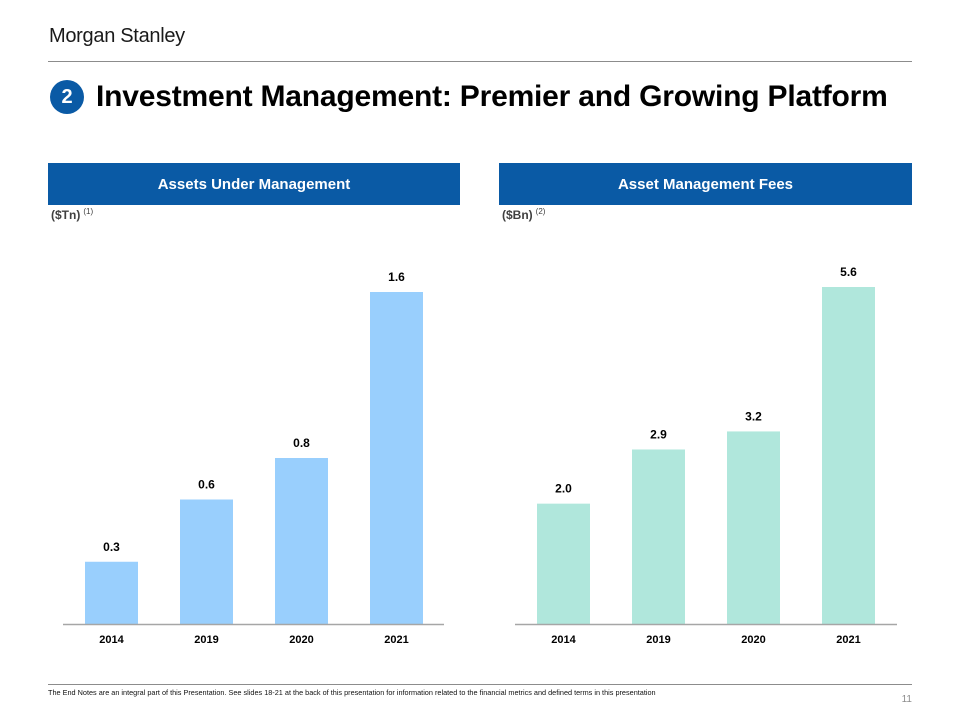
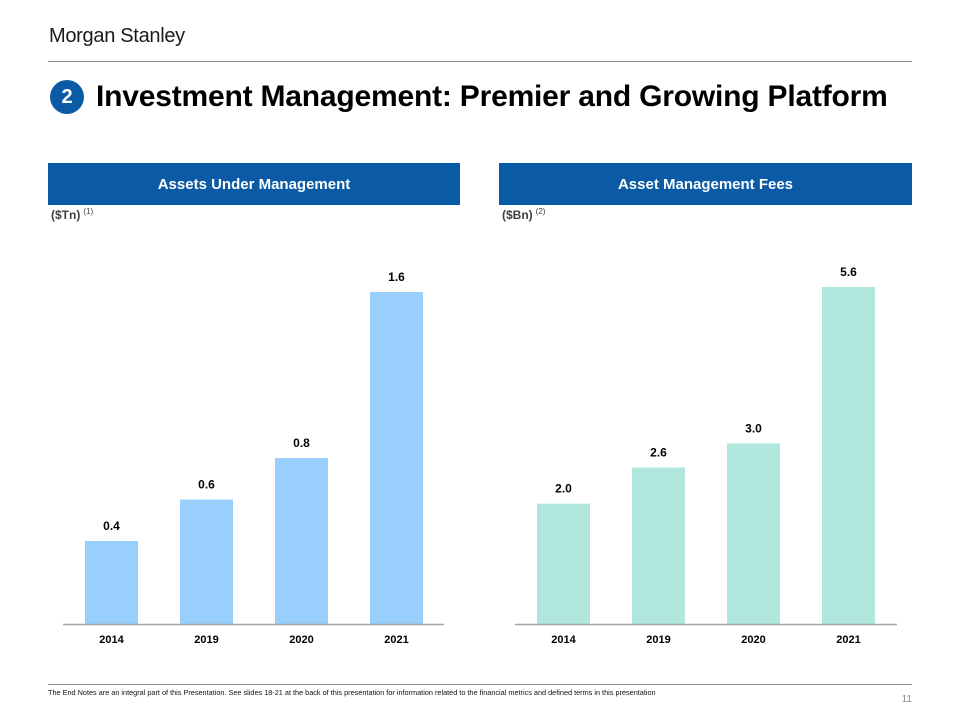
Assets Under Management/2014: 0.3 -> 0.4
Asset Management Fees/2019: 2.9 -> 2.6
Asset Management Fees/2020: 3.2 -> 3.0
